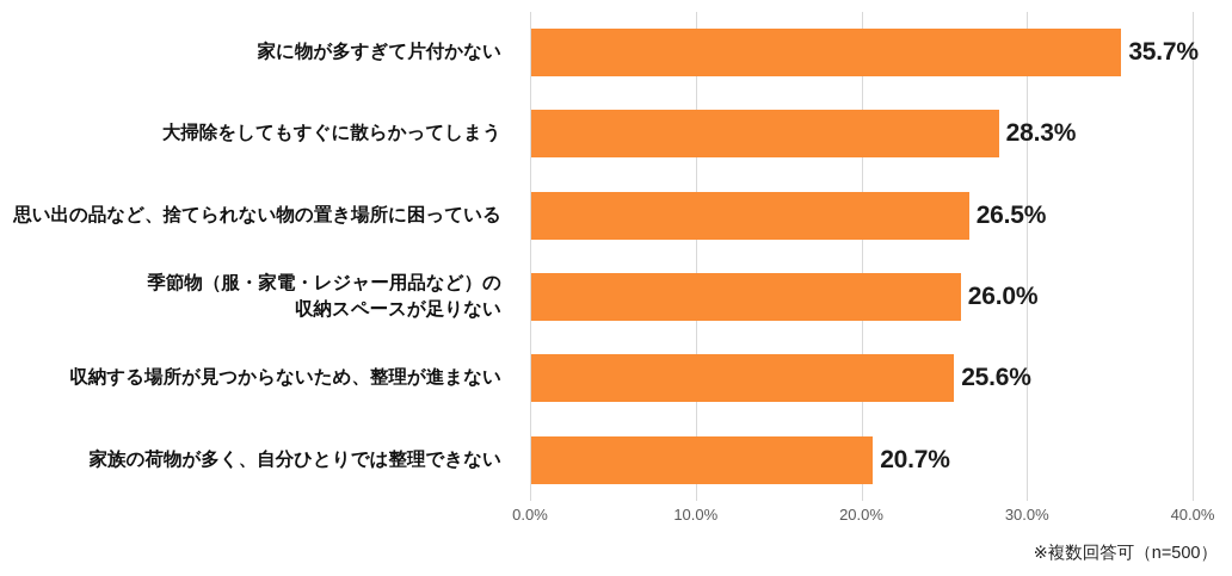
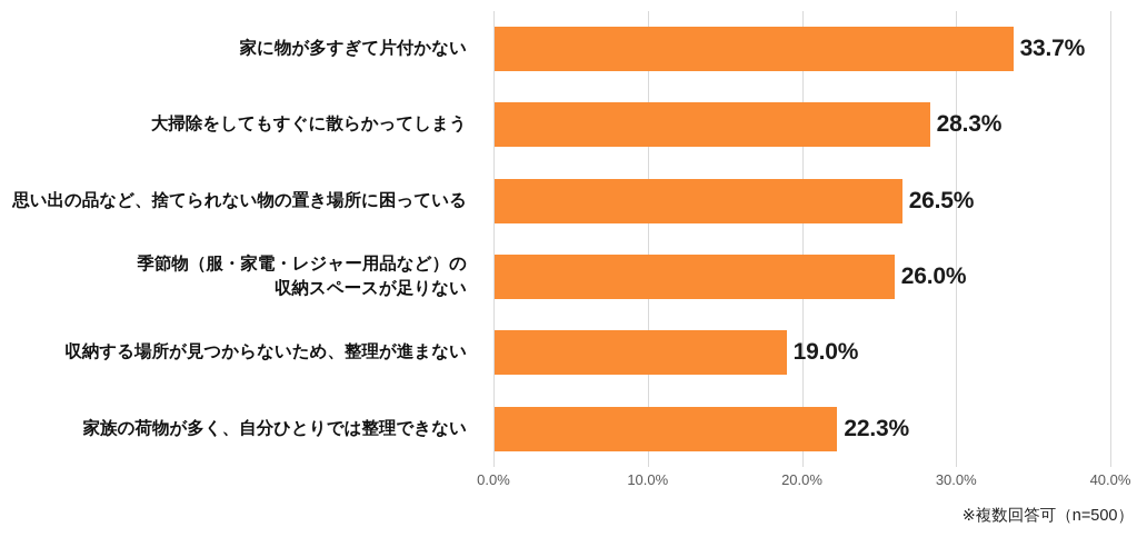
家に物が多すぎて片付かない: 35.7% -> 33.7%
収納する場所が見つからないため、整理が進まない: 25.6% -> 19.0%
家族の荷物が多く、自分ひとりでは整理できない: 20.7% -> 22.3%
